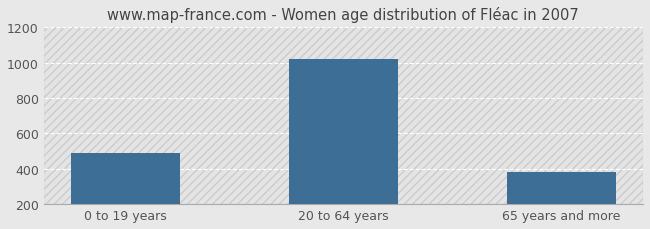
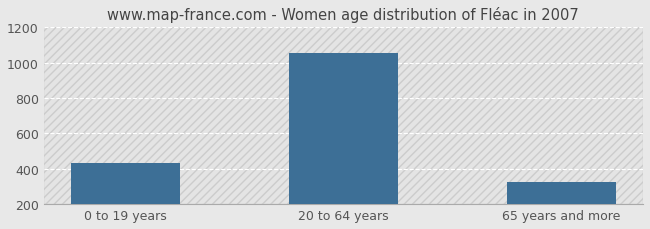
0 to 19 years: 490 -> 440
20 to 64 years: 1020 -> 1060
65 years and more: 380 -> 320
